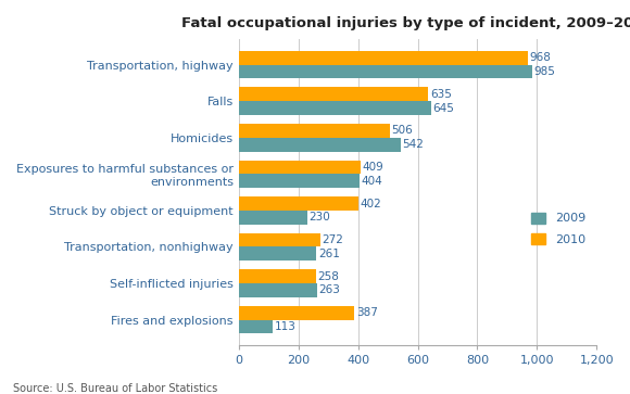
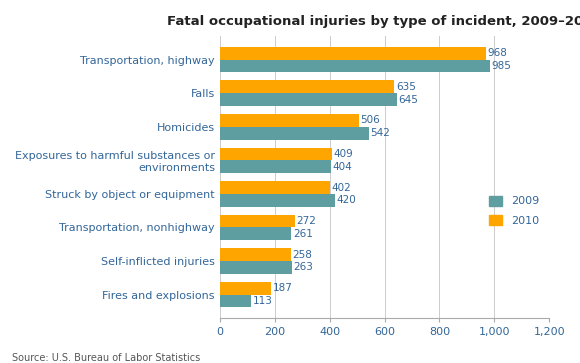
2009/Struck by object or equipment: 230 -> 420
2010/Fires and explosions: 387 -> 187
